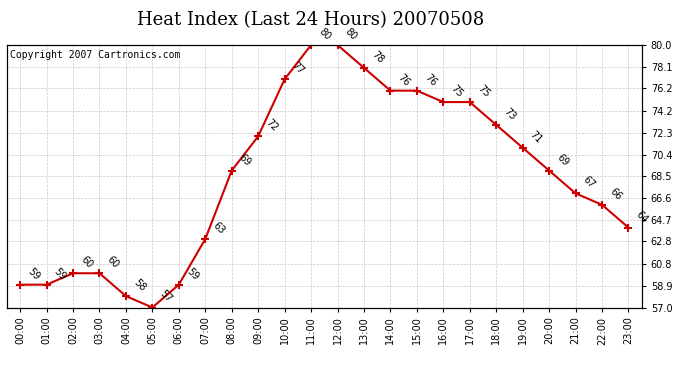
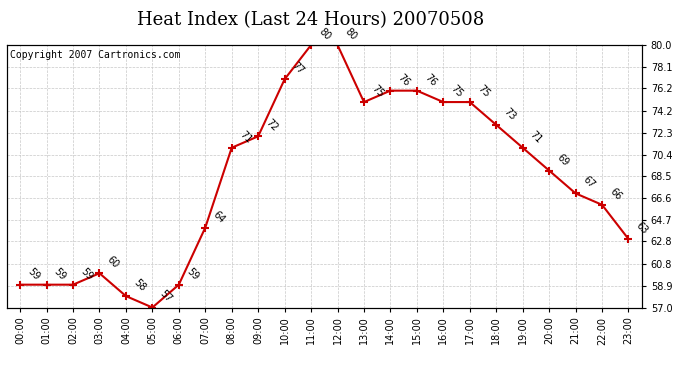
02:00: 60 -> 59
07:00: 63 -> 64
08:00: 69 -> 71
13:00: 78 -> 75
23:00: 64 -> 63
